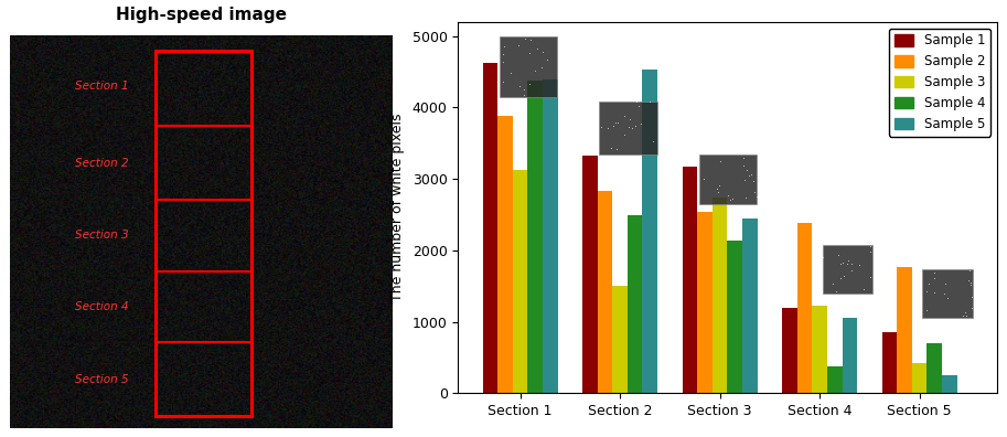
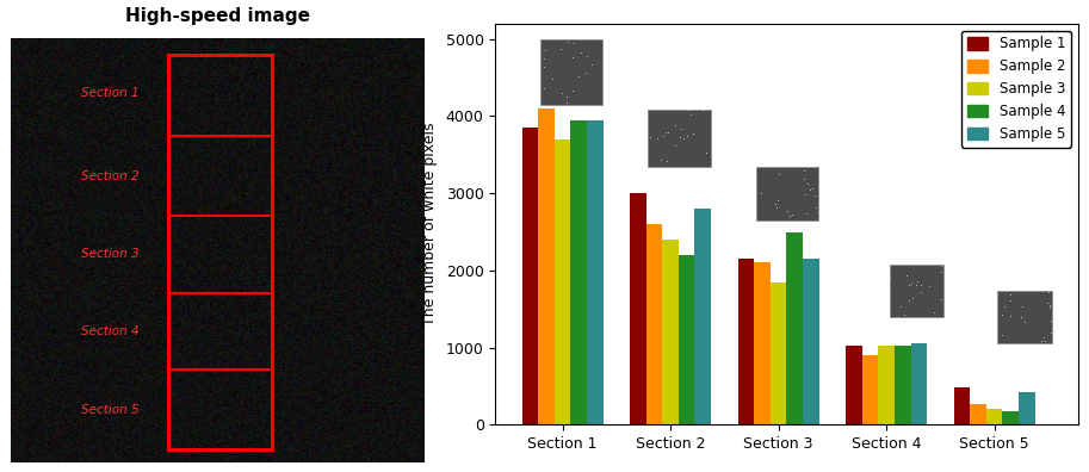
Sample 1/Section 1: 4620 -> 3850
Sample 2/Section 1: 3880 -> 4100
Sample 3/Section 1: 3120 -> 3700
Sample 4/Section 1: 4380 -> 3950
Sample 5/Section 1: 4400 -> 3950
Sample 1/Section 2: 3320 -> 3000
Sample 2/Section 2: 2840 -> 2600
Sample 3/Section 2: 1500 -> 2400
Sample 4/Section 2: 2500 -> 2200
Sample 5/Section 2: 4540 -> 2800
Sample 1/Section 3: 3180 -> 2150
Sample 2/Section 3: 2540 -> 2100
Sample 3/Section 3: 2740 -> 1850
Sample 4/Section 3: 2140 -> 2500
Sample 5/Section 3: 2440 -> 2150
Sample 1/Section 4: 1200 -> 1020
Sample 2/Section 4: 2380 -> 900
Sample 3/Section 4: 1220 -> 1020
Sample 4/Section 4: 380 -> 1020
Sample 1/Section 5: 860 -> 480
Sample 2/Section 5: 1760 -> 270
Sample 3/Section 5: 420 -> 200
Sample 4/Section 5: 700 -> 170
Sample 5/Section 5: 260 -> 430
